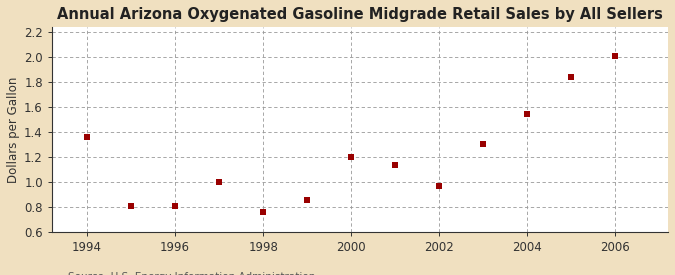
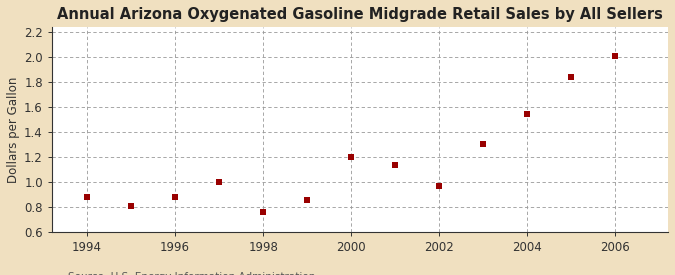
1994: 1.36 -> 0.88
1996: 0.81 -> 0.88
